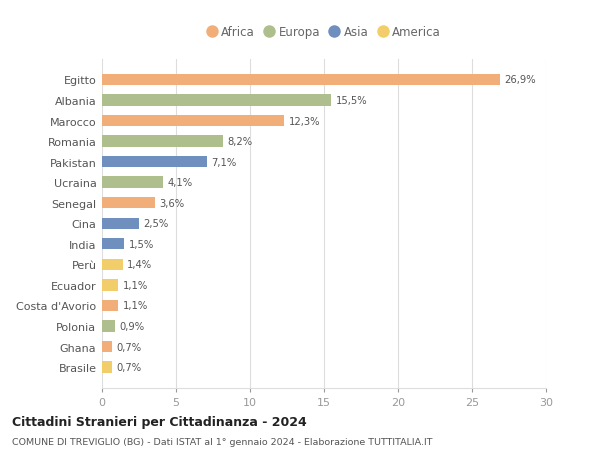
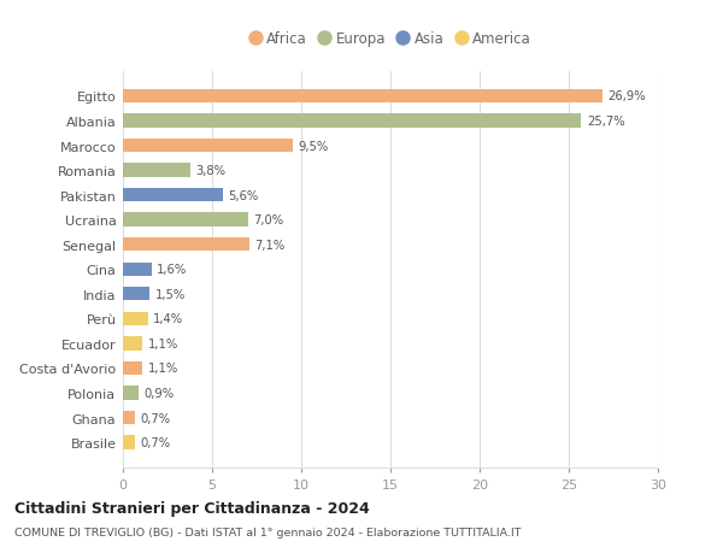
Albania: 15,5% -> 25,7%
Marocco: 12,3% -> 9,5%
Romania: 8,2% -> 3,8%
Pakistan: 7,1% -> 5,6%
Ucraina: 4,1% -> 7,0%
Senegal: 3,6% -> 7,1%
Cina: 2,5% -> 1,6%
